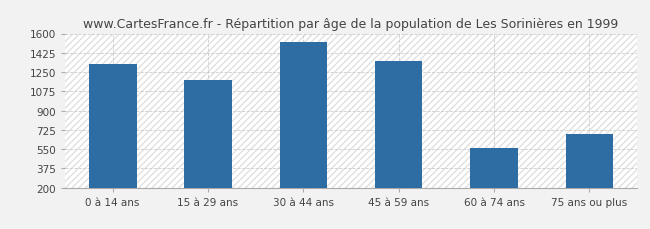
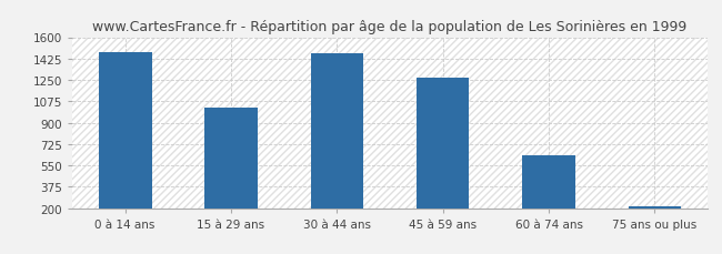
0 à 14 ans: 1320 -> 1480
15 à 29 ans: 1180 -> 1020
30 à 44 ans: 1520 -> 1470
45 à 59 ans: 1350 -> 1270
60 à 74 ans: 560 -> 640
75 ans ou plus: 690 -> 220
